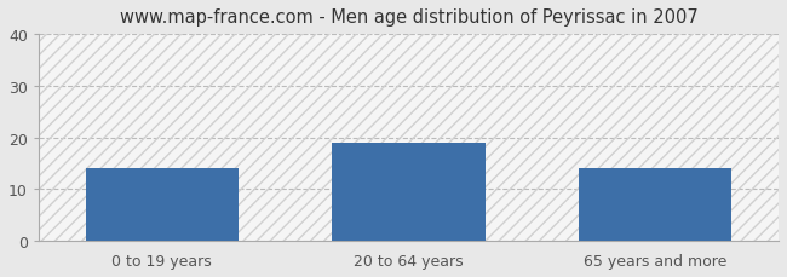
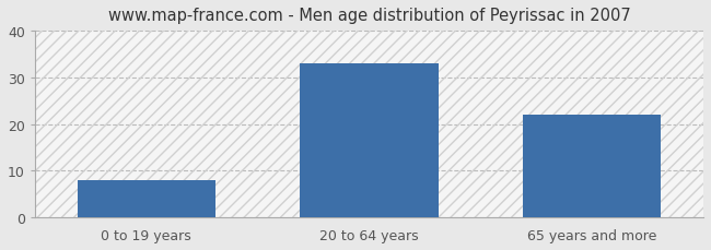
0 to 19 years: 14 -> 8
20 to 64 years: 19 -> 33
65 years and more: 14 -> 22
